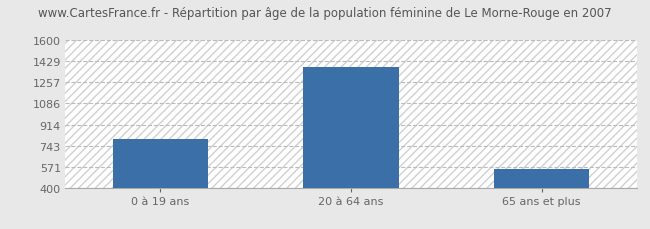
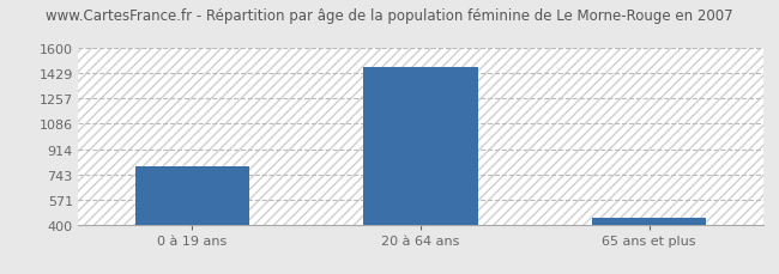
20 à 64 ans: 1380 -> 1470
65 ans et plus: 550 -> 450
